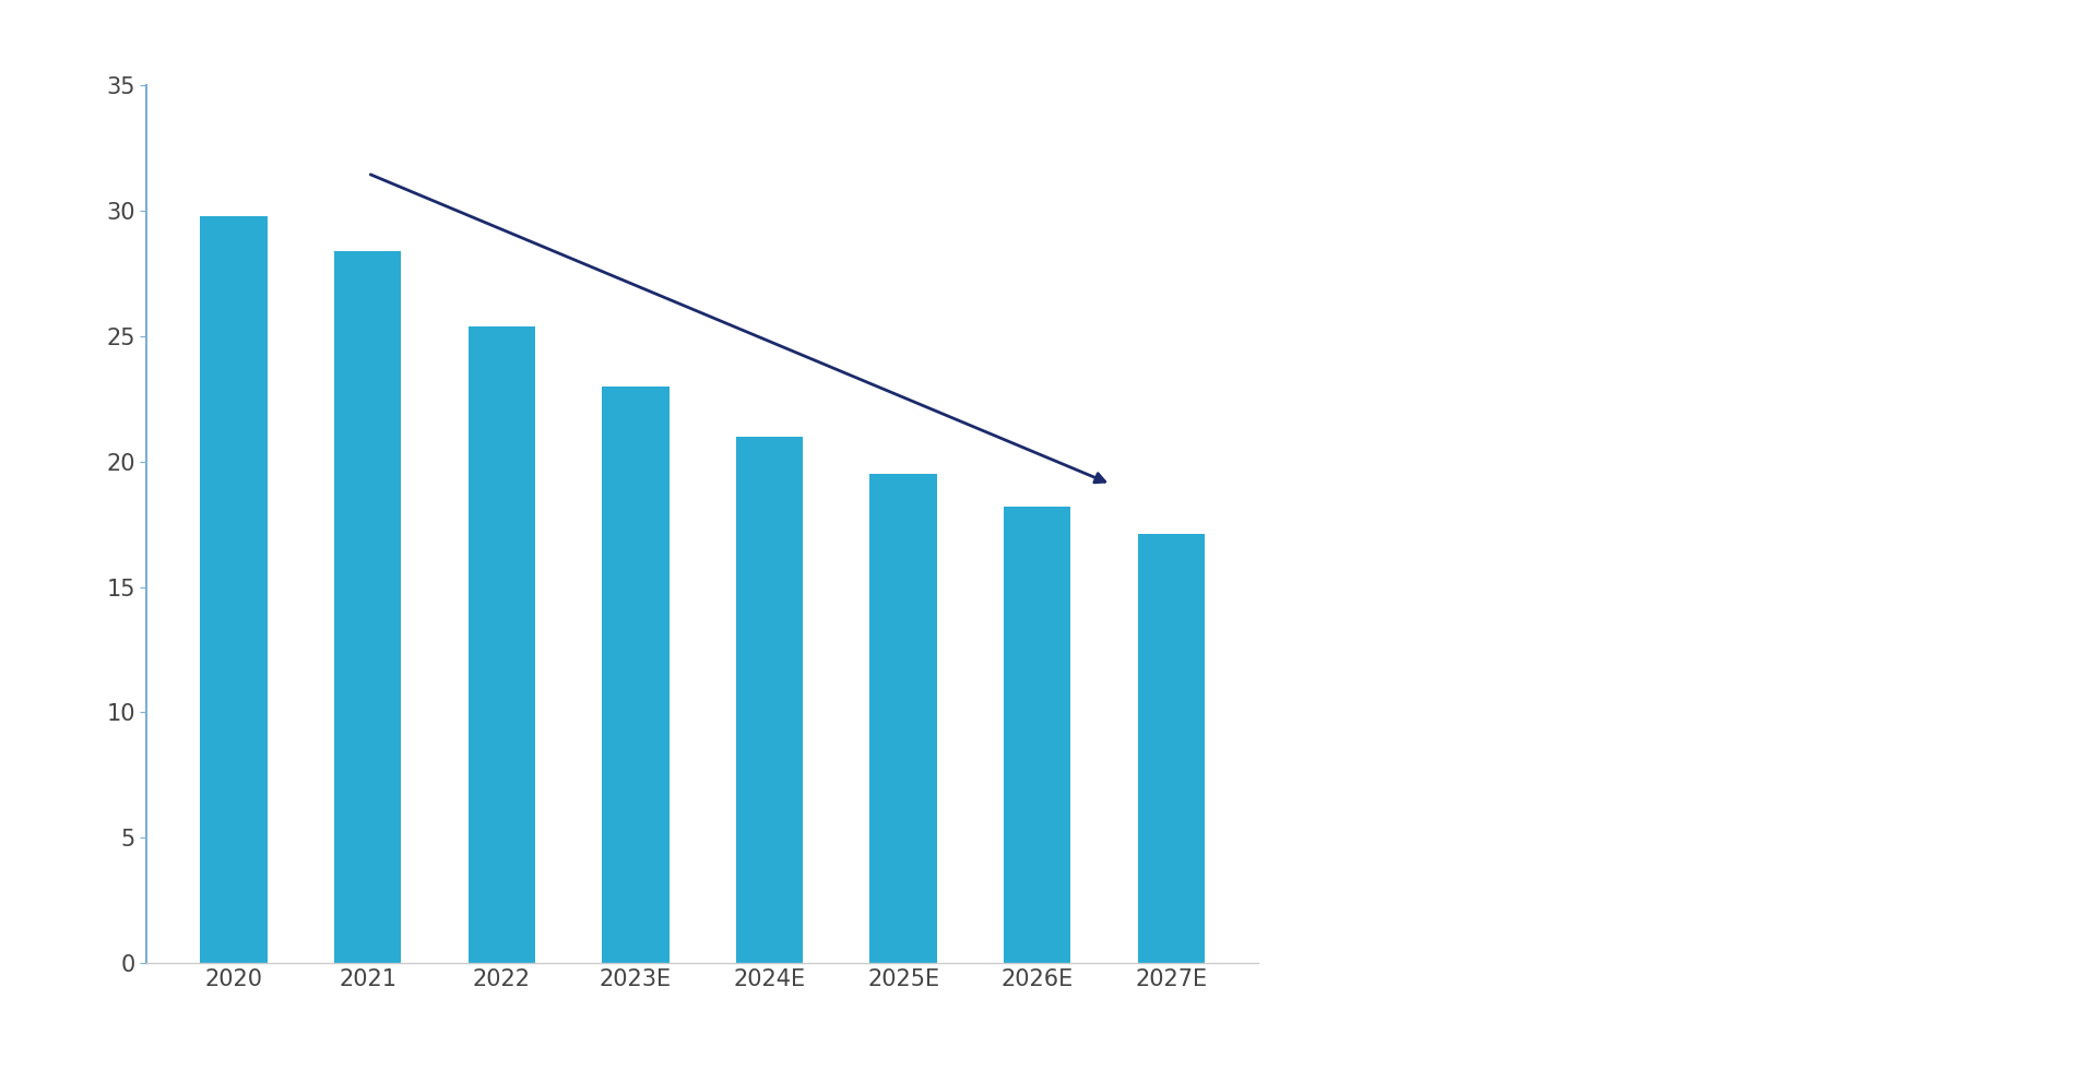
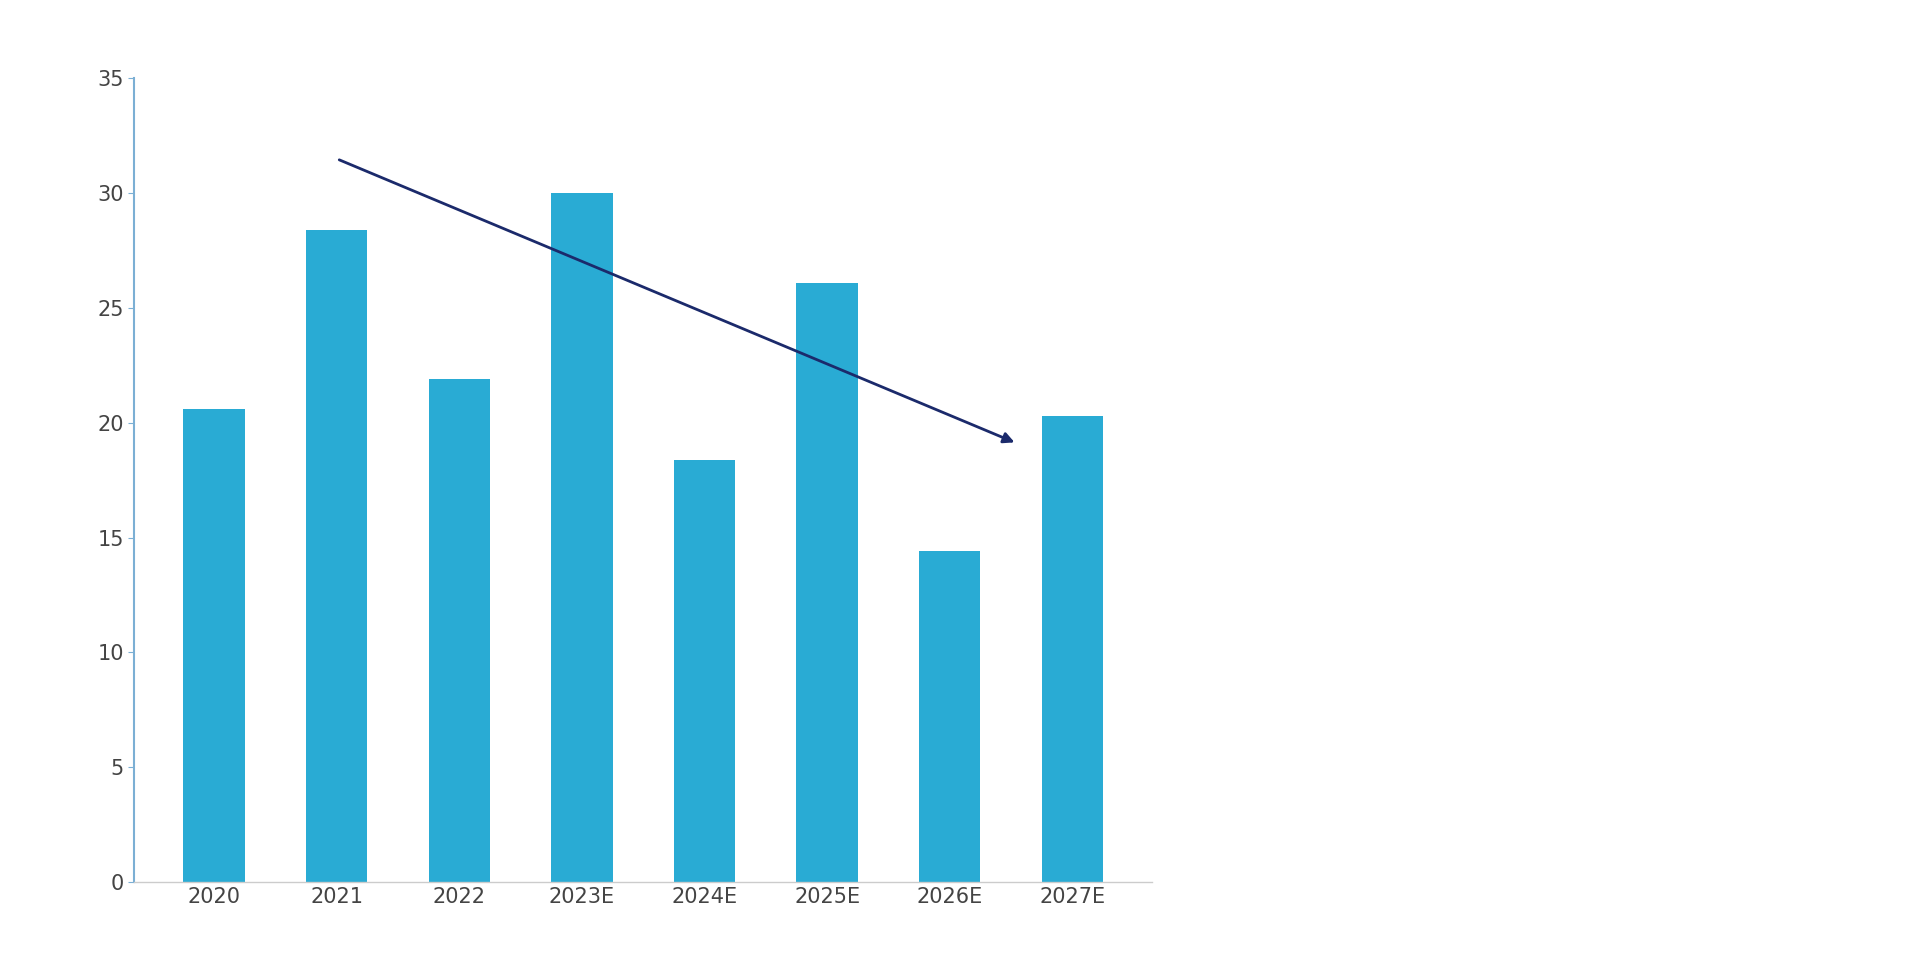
2020: 29.8 -> 20.6
2022: 25.4 -> 21.9
2023E: 23.0 -> 30.0
2024E: 21.0 -> 18.4
2025E: 19.5 -> 26.1
2026E: 18.2 -> 14.4
2027E: 17.1 -> 20.3
